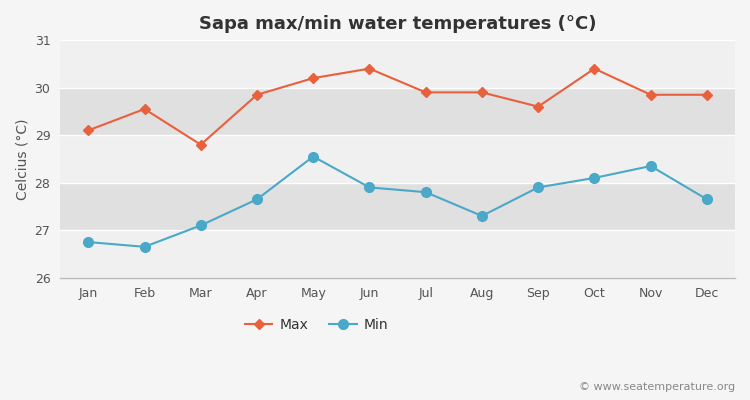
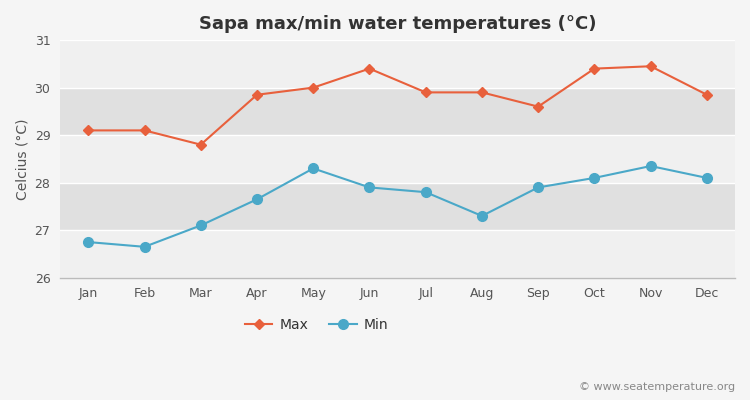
Max/Feb: 29.55 -> 29.10
Max/May: 30.20 -> 30.00
Min/May: 28.55 -> 28.30
Max/Nov: 29.85 -> 30.45
Min/Dec: 27.65 -> 28.10
